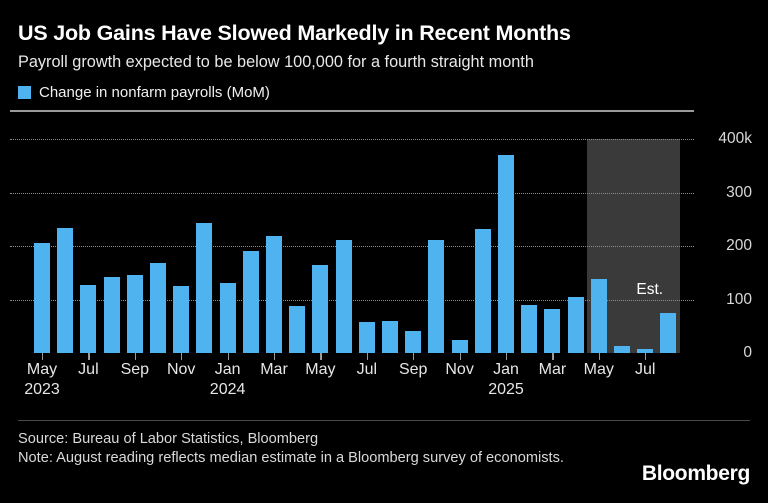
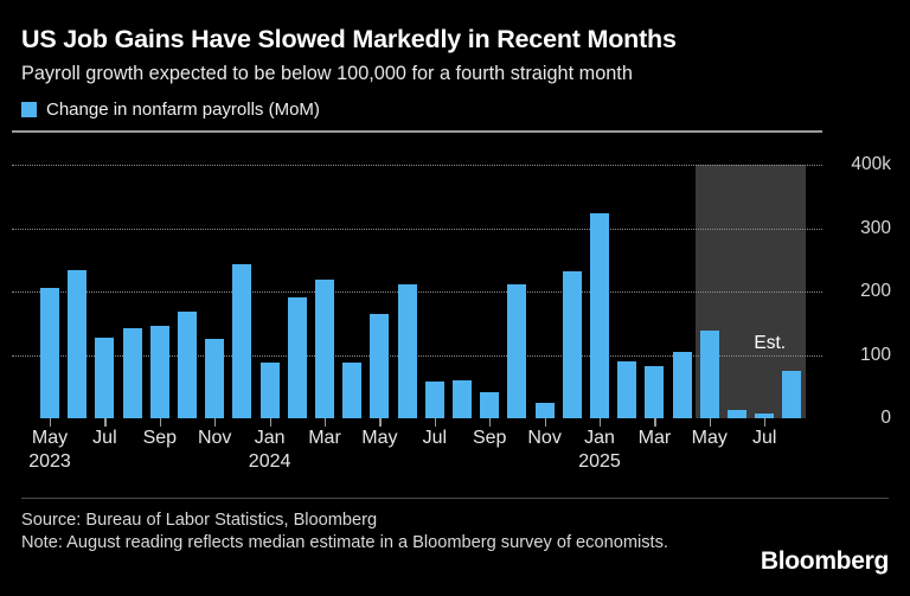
Jan 2024: 130k -> 90k
Jan 2025: 370k -> 320k
